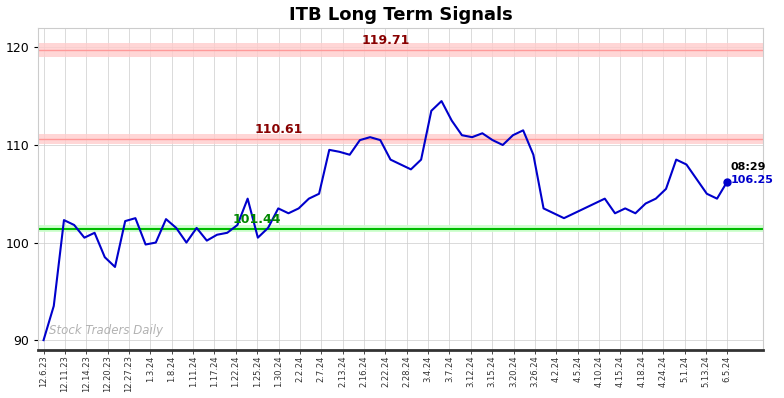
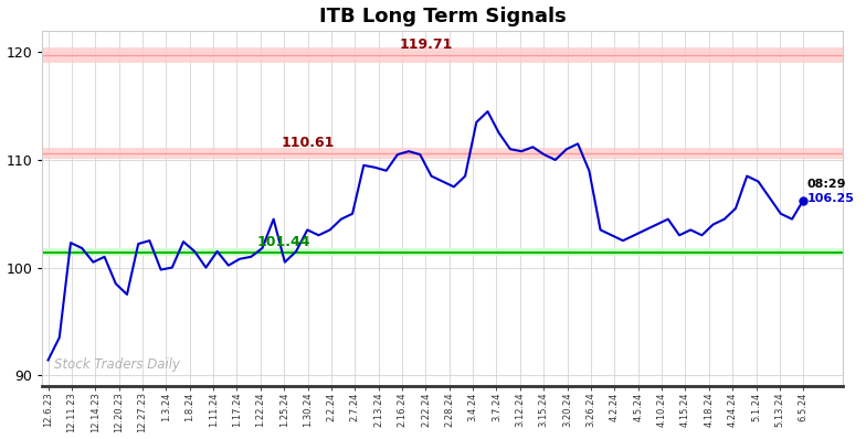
12.6.23: 90.0 -> 91.4
